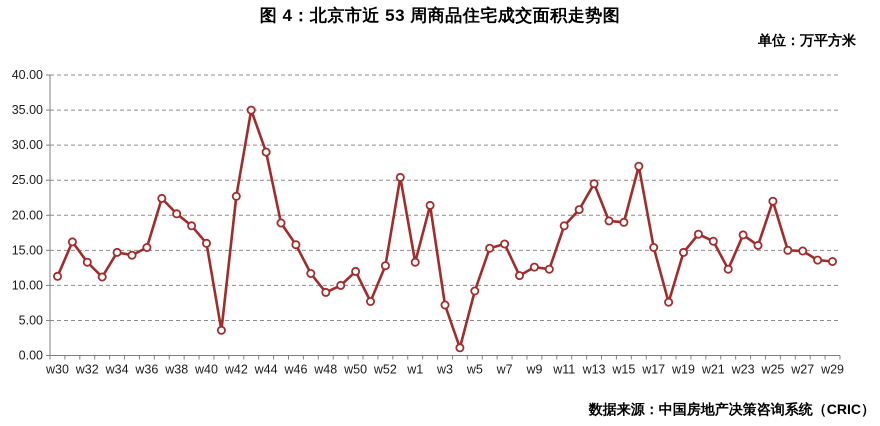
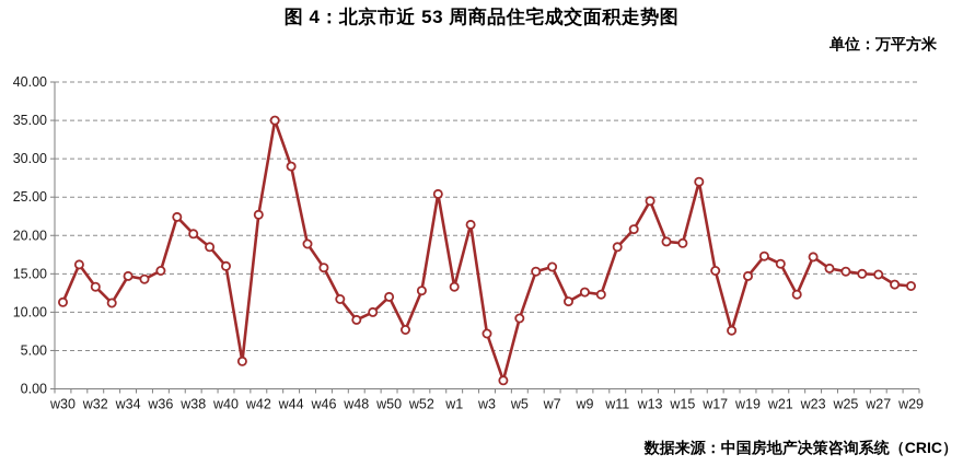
w25: 22 -> 15
